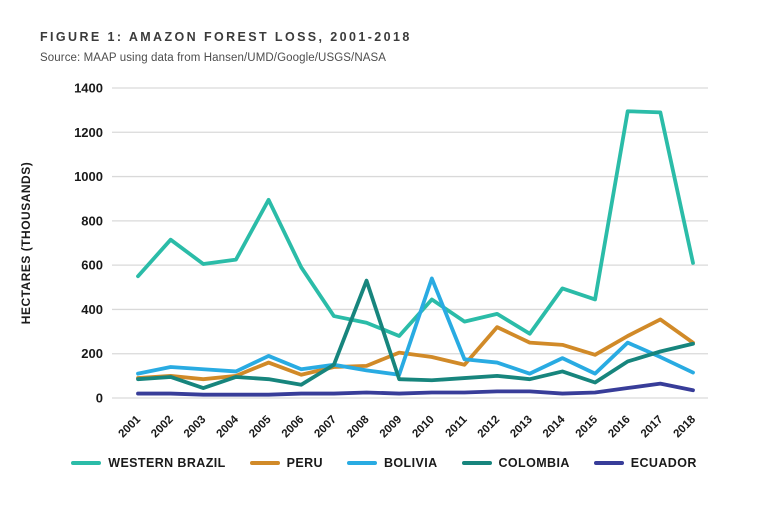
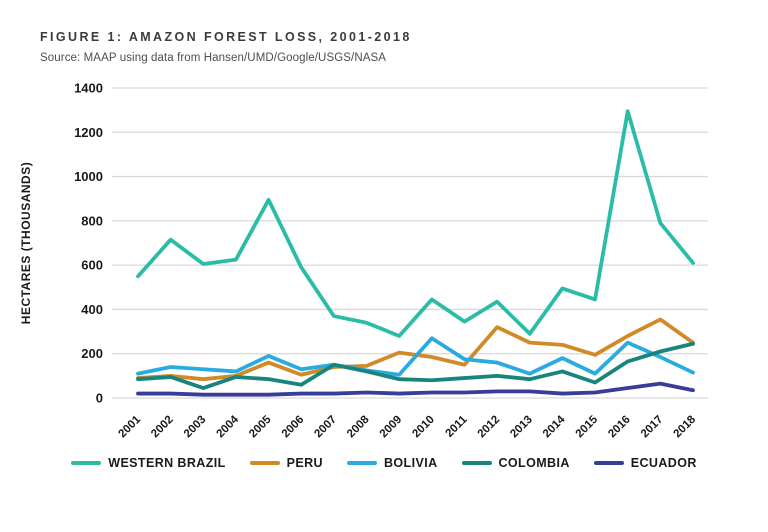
COLOMBIA/2008: 530 -> 120
BOLIVIA/2010: 540 -> 270
WESTERN BRAZIL/2012: 380 -> 440
WESTERN BRAZIL/2017: 1290 -> 790
